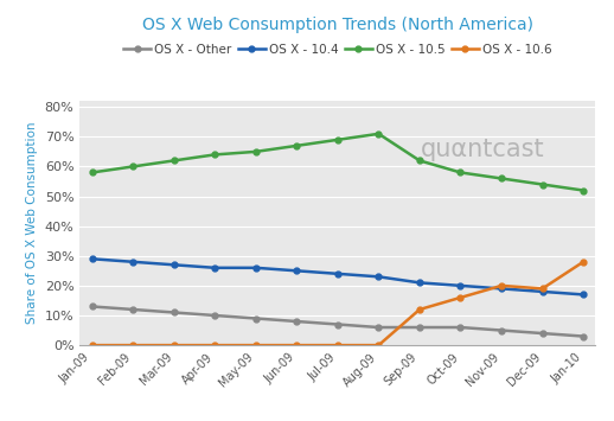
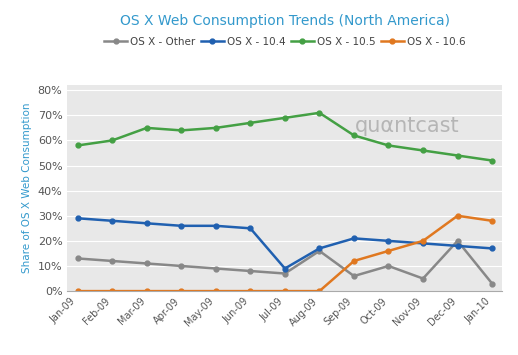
OS X - 10.5/Mar-09: 62% -> 65%
OS X - 10.4/Jul-09: 24% -> 9%
OS X - Other/Aug-09: 6% -> 16%
OS X - 10.4/Aug-09: 23% -> 17%
OS X - Other/Oct-09: 6% -> 10%
OS X - Other/Dec-09: 4% -> 20%
OS X - 10.6/Dec-09: 19% -> 30%
